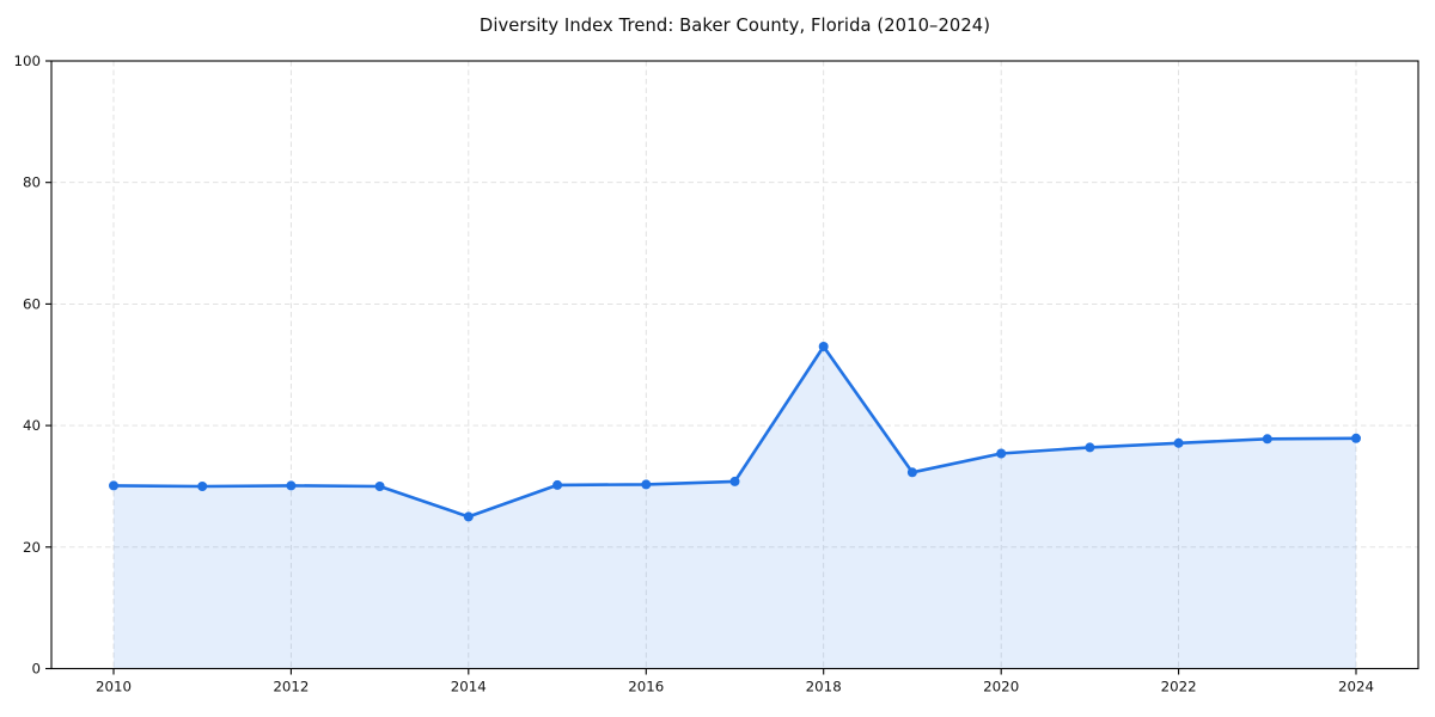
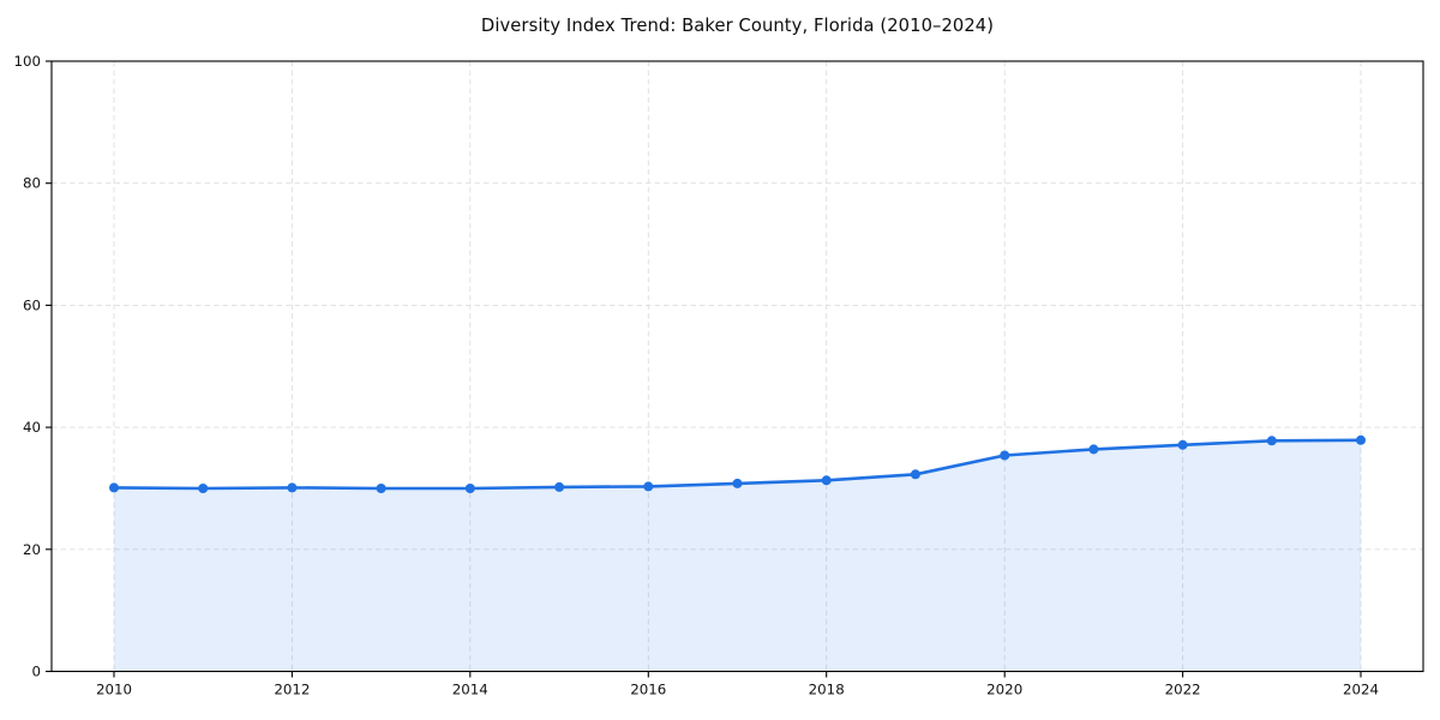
2014: 25 -> 30
2018: 53 -> 31
